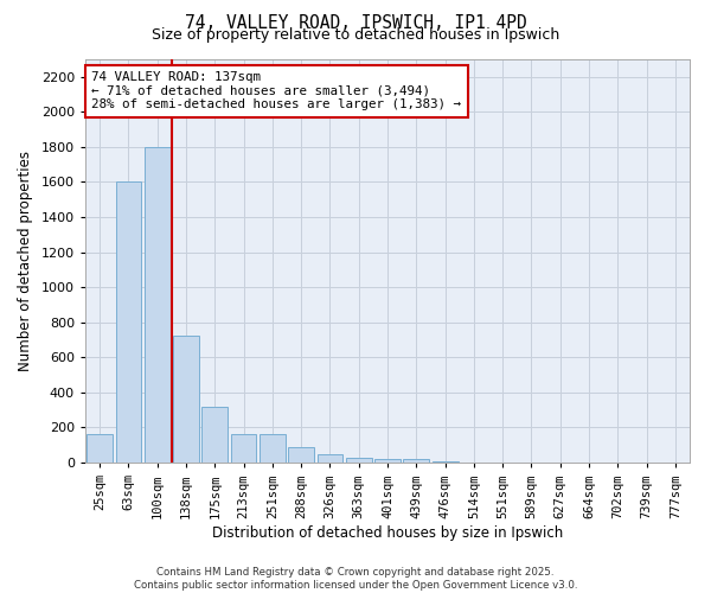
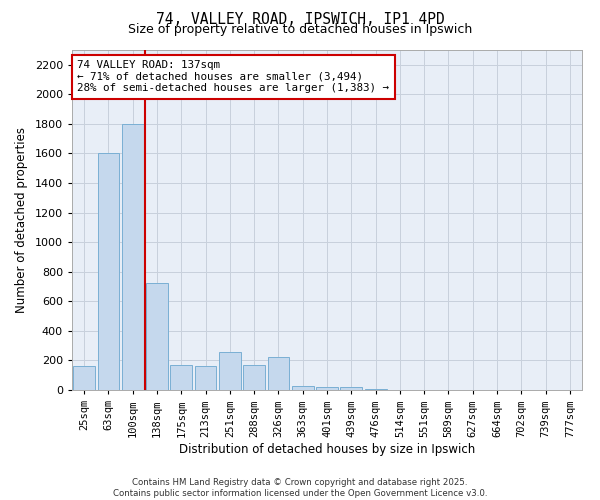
175sqm: 320 -> 170
251sqm: 160 -> 260
288sqm: 80 -> 170
326sqm: 50 -> 220
